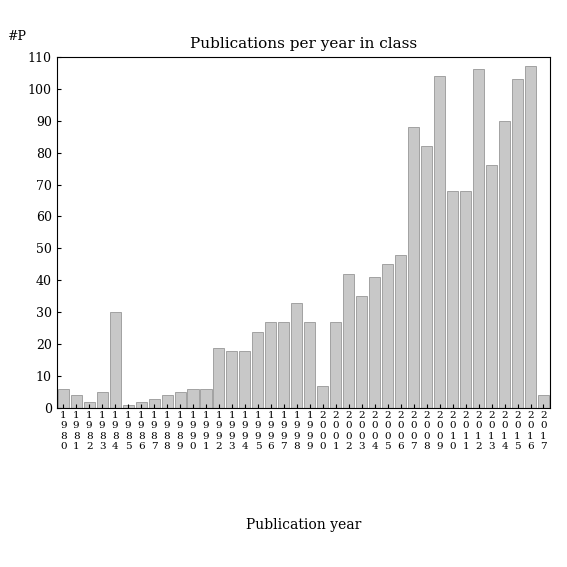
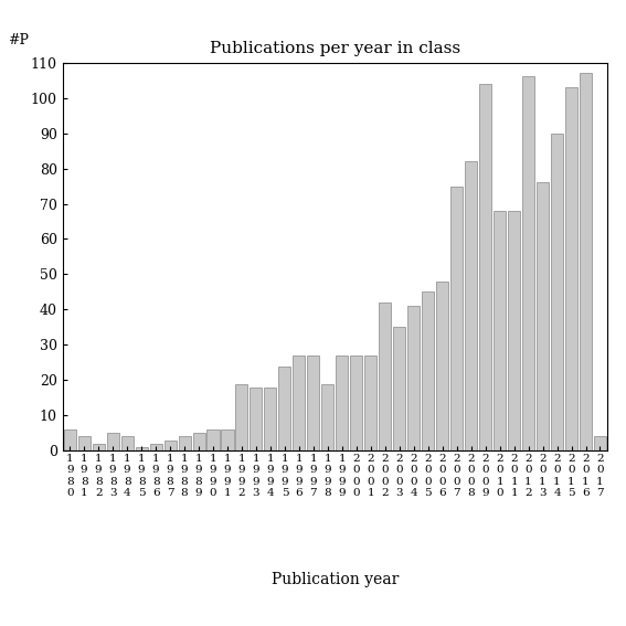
1 9 8 4: 30 -> 4
1 9 9 8: 33 -> 19
2 0 0 0: 7 -> 27
2 0 0 7: 88 -> 75
